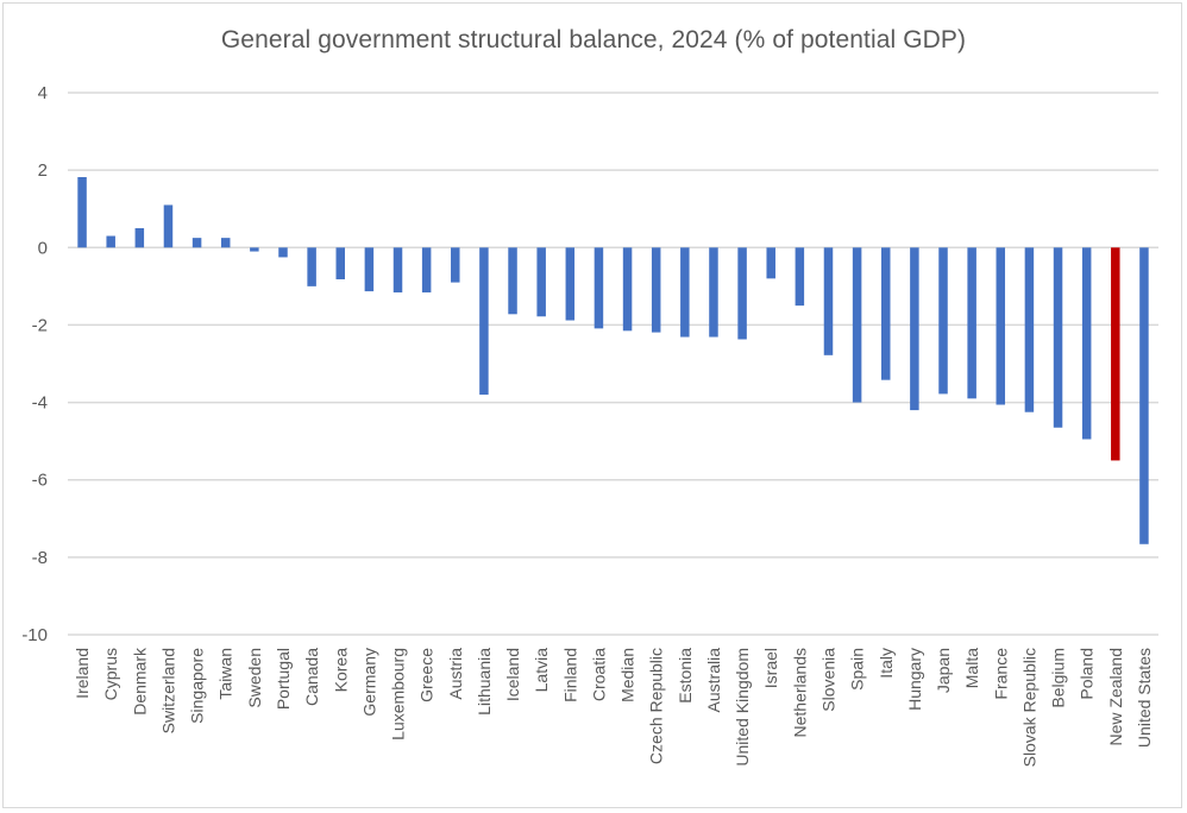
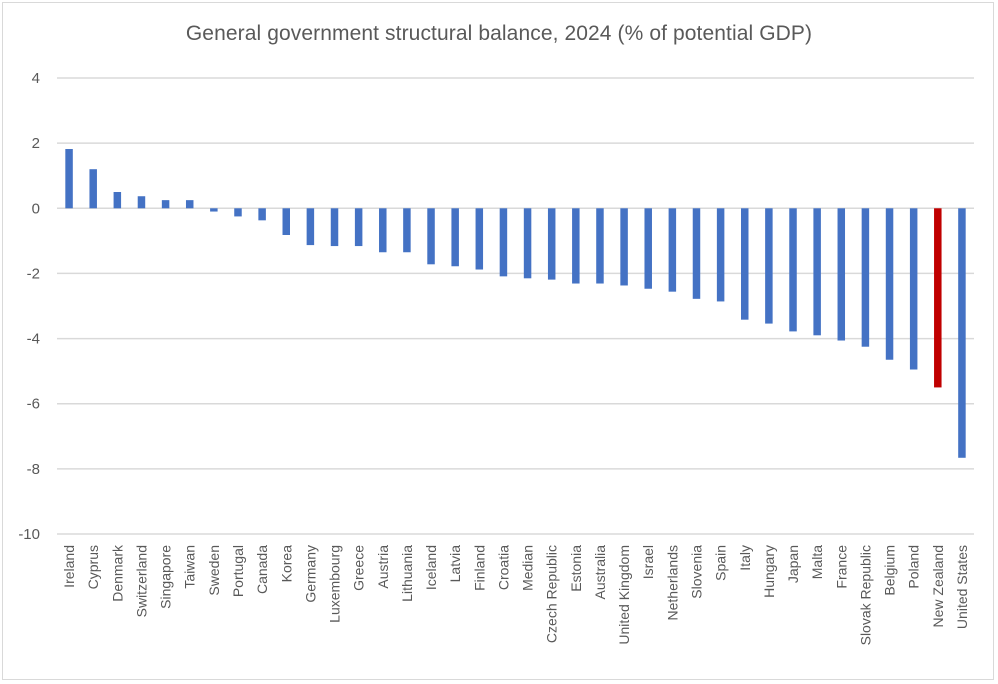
Cyprus: 0.3 -> 1.2
Switzerland: 1.1 -> 0.4
Canada: -1.0 -> -0.4
Austria: -0.9 -> -1.4
Lithuania: -3.8 -> -1.4
Israel: -0.8 -> -2.5
Netherlands: -1.5 -> -2.6
Spain: -4.0 -> -2.9
Hungary: -4.2 -> -3.5
